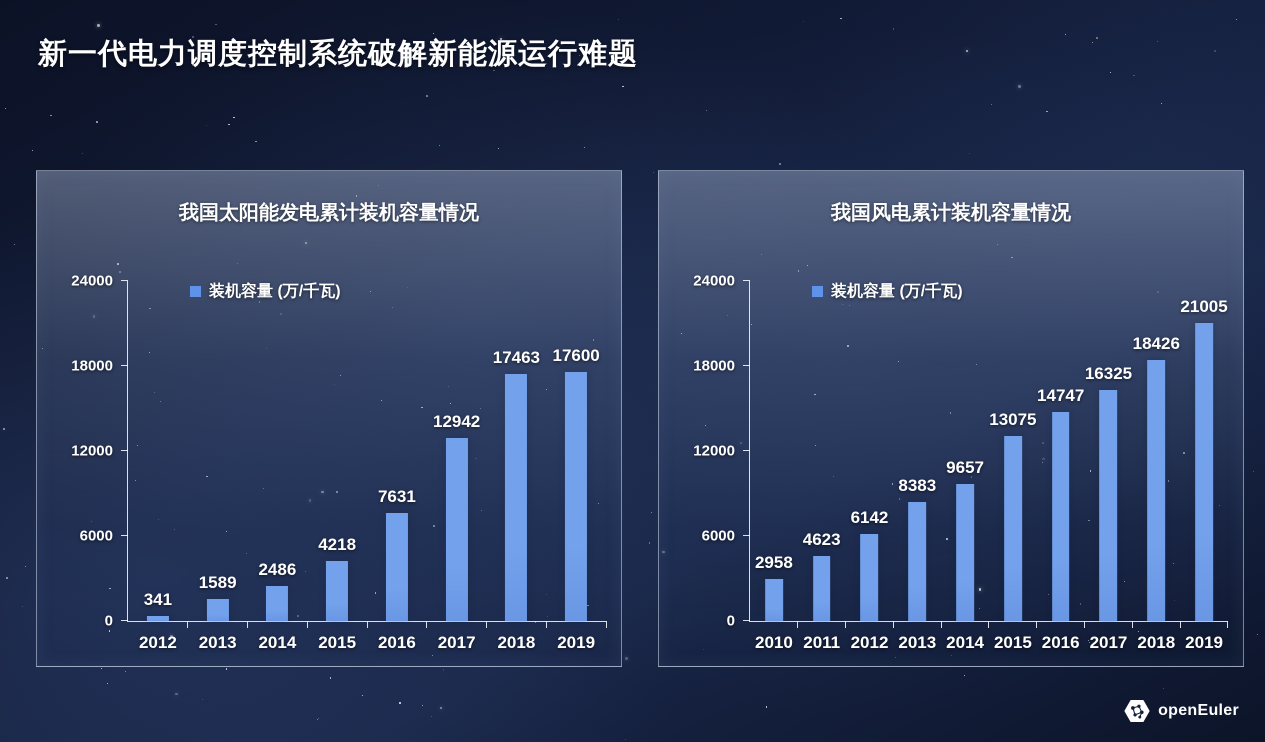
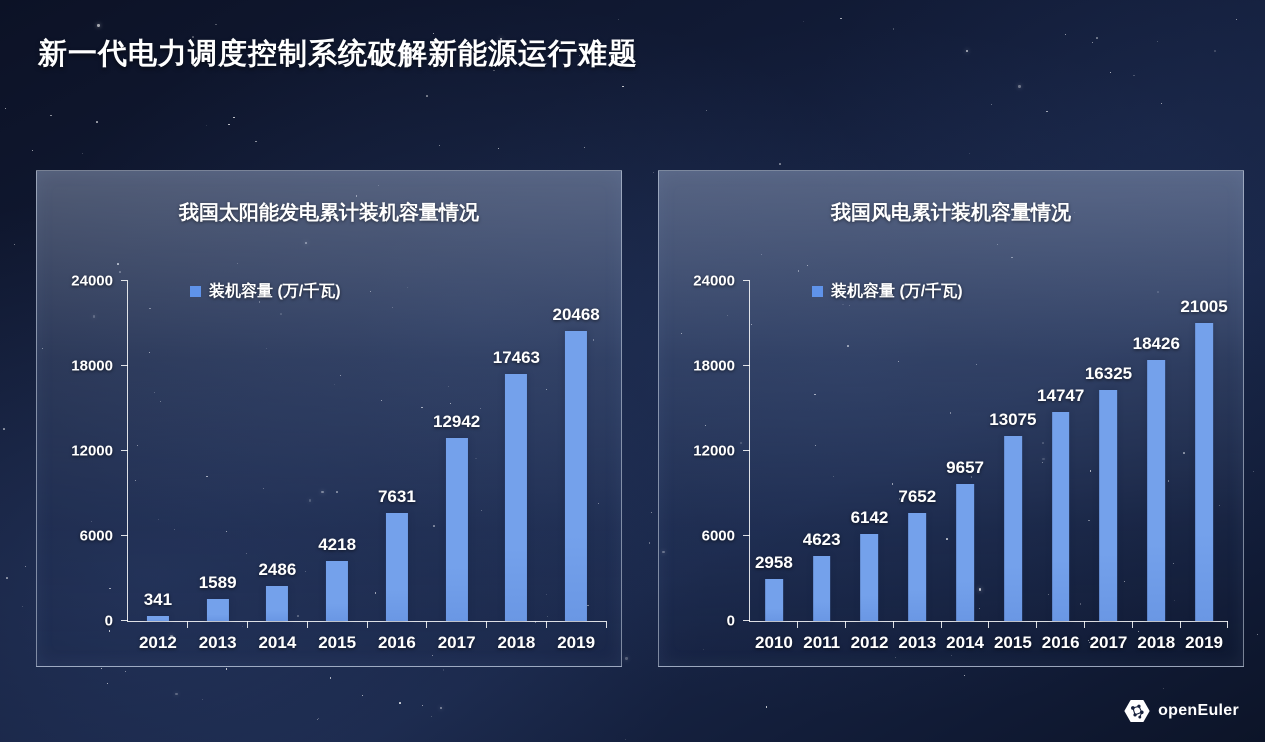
我国太阳能发电累计装机容量情况/2019: 17600 -> 20468
我国风电累计装机容量情况/2013: 8383 -> 7652
